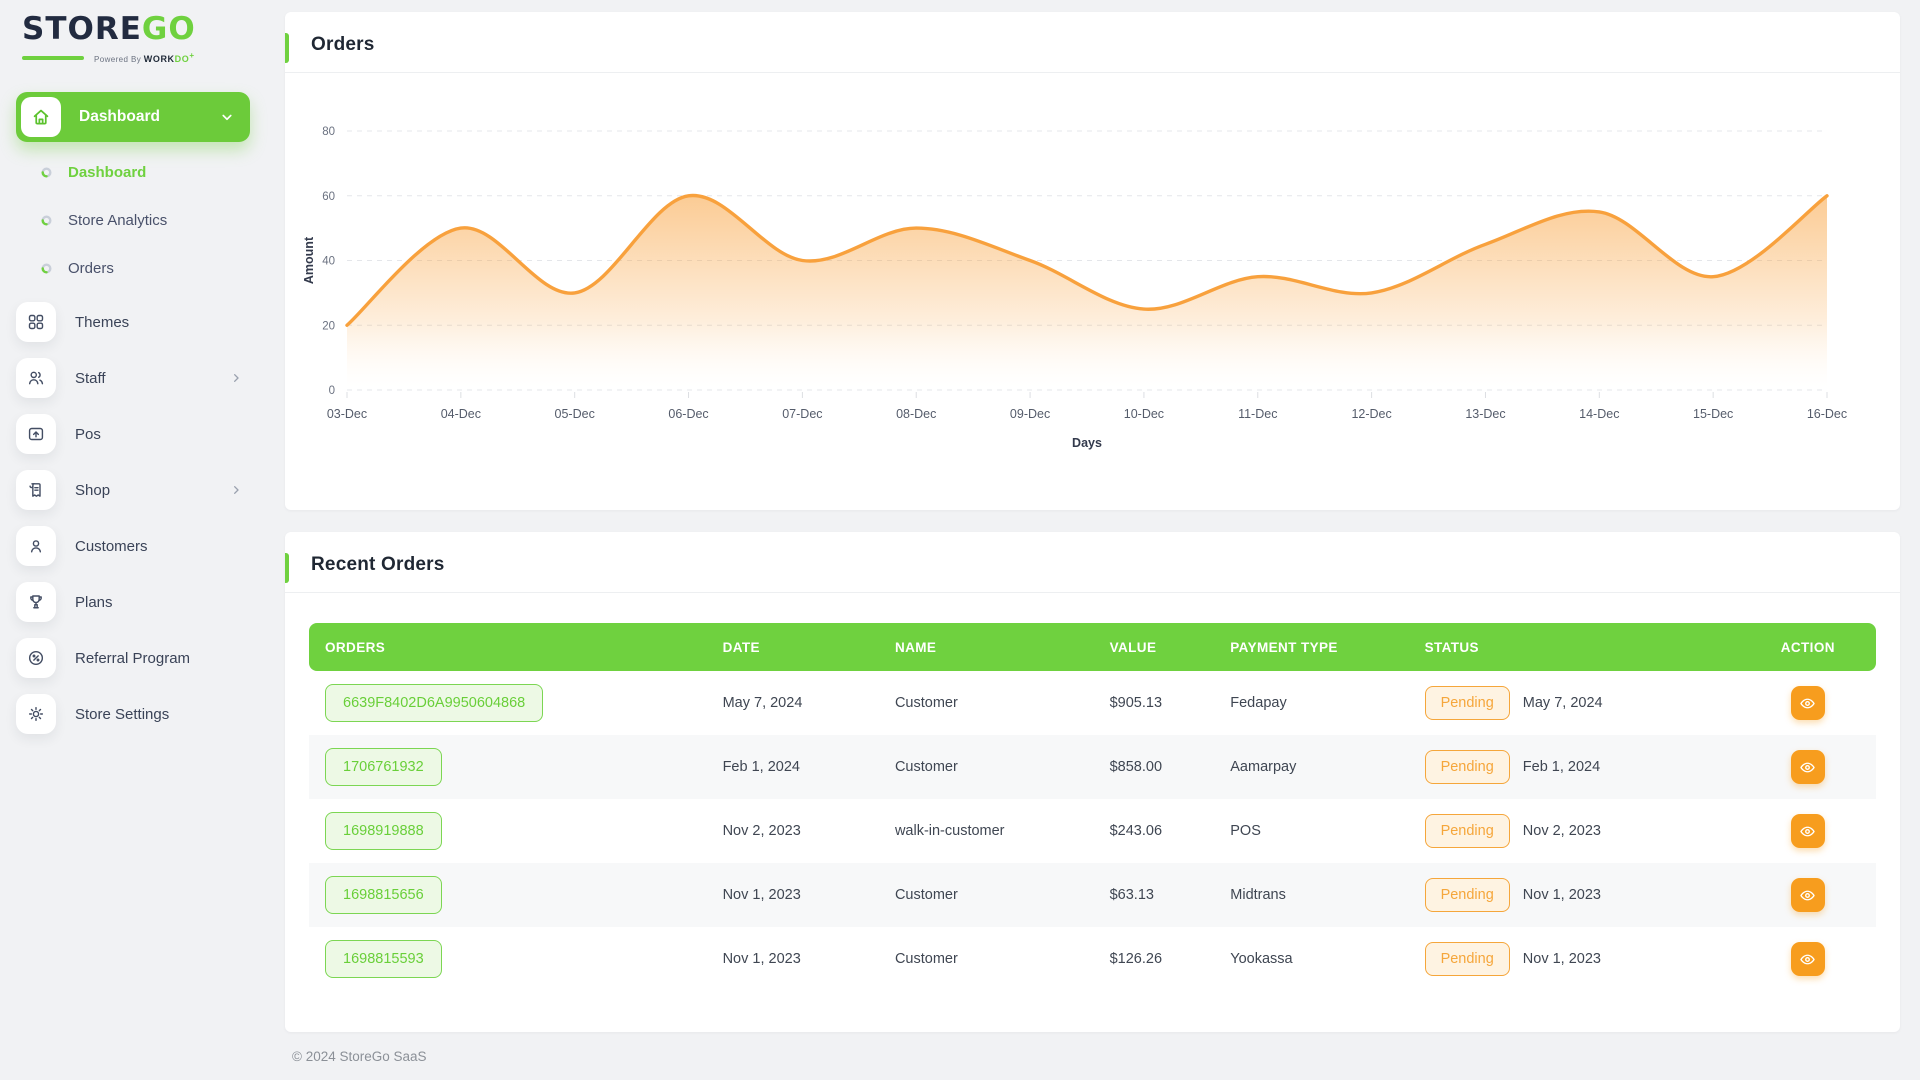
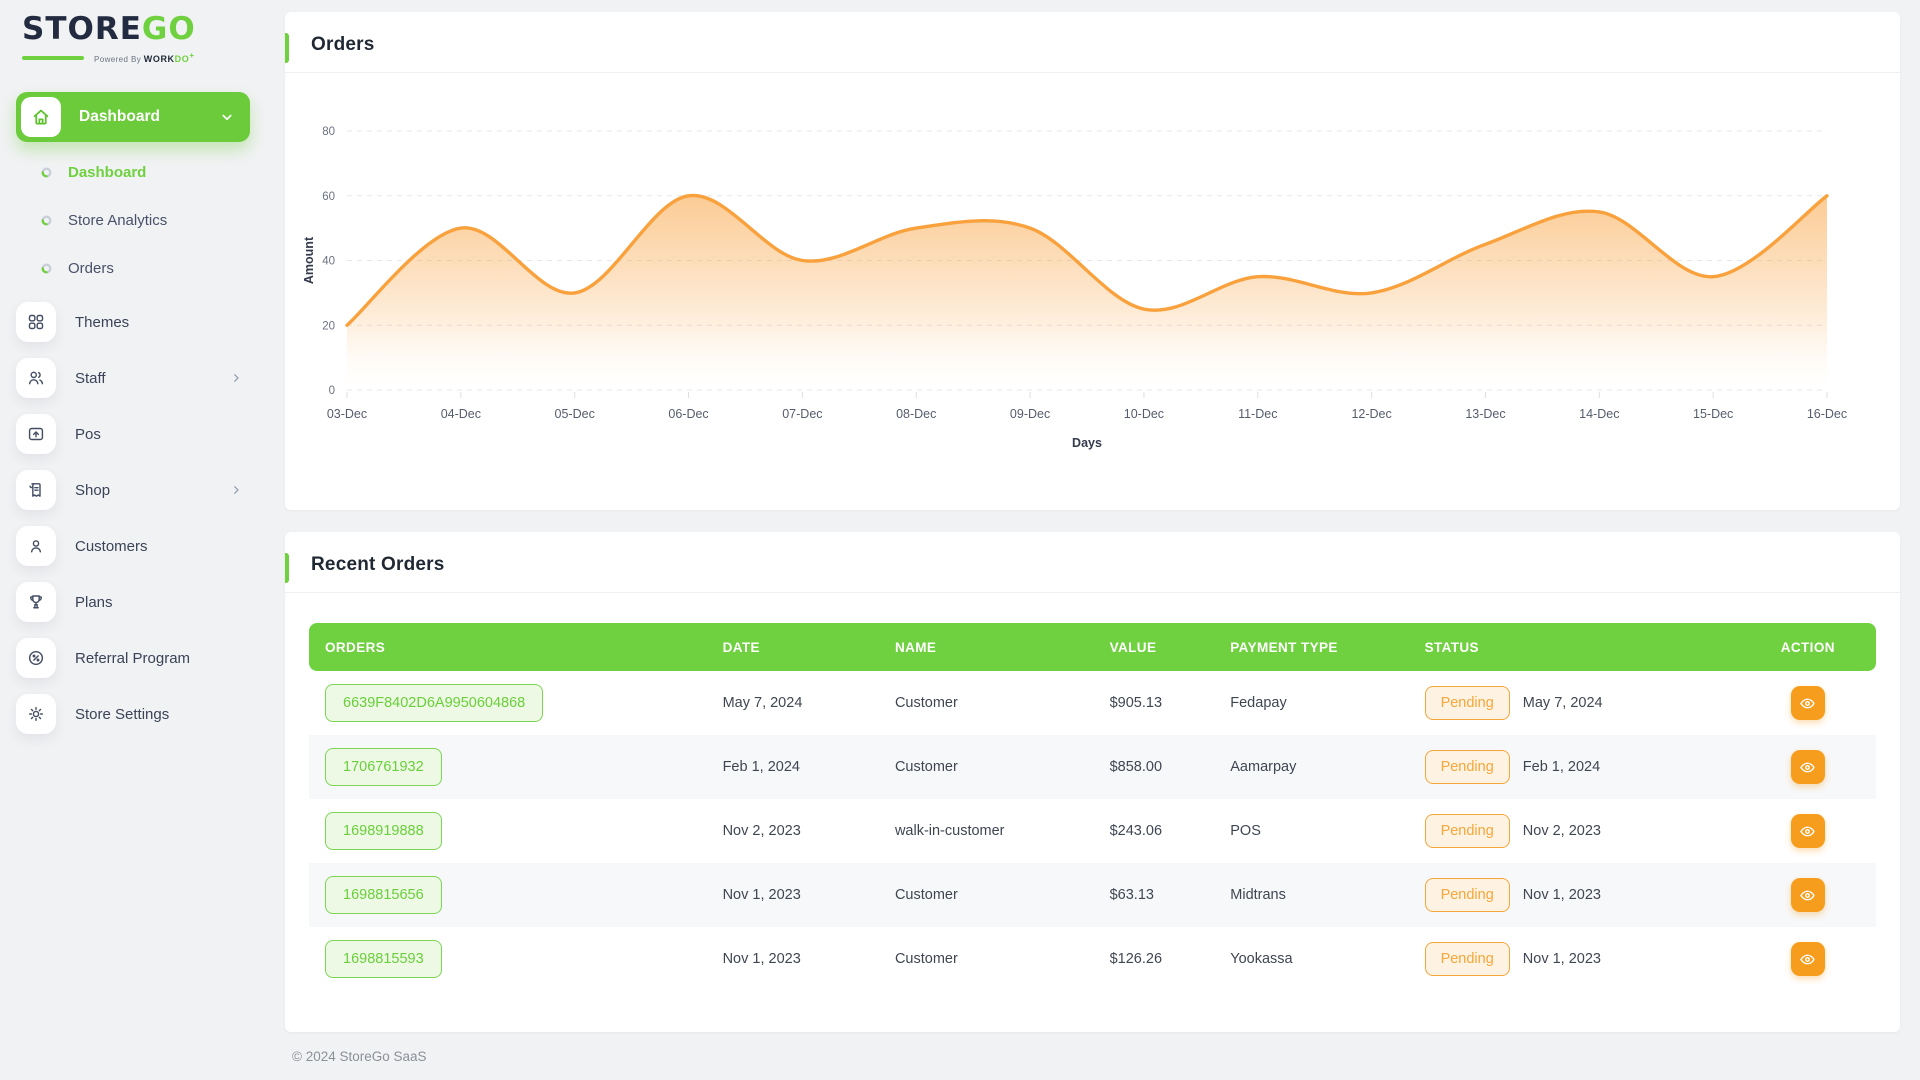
09-Dec: 40 -> 50
